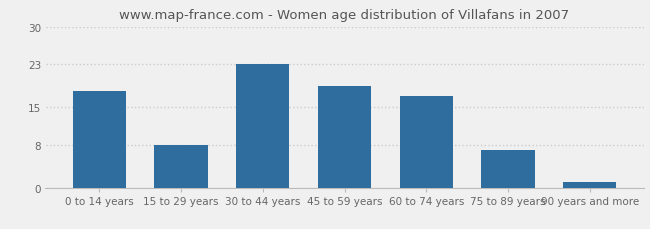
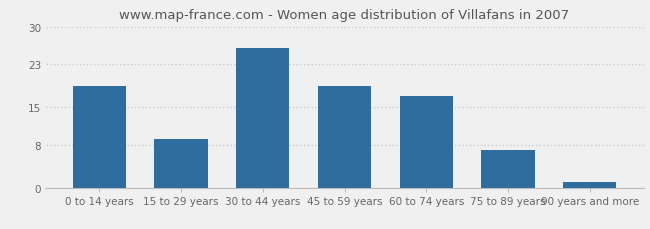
0 to 14 years: 18 -> 19
15 to 29 years: 8 -> 9
30 to 44 years: 23 -> 26
